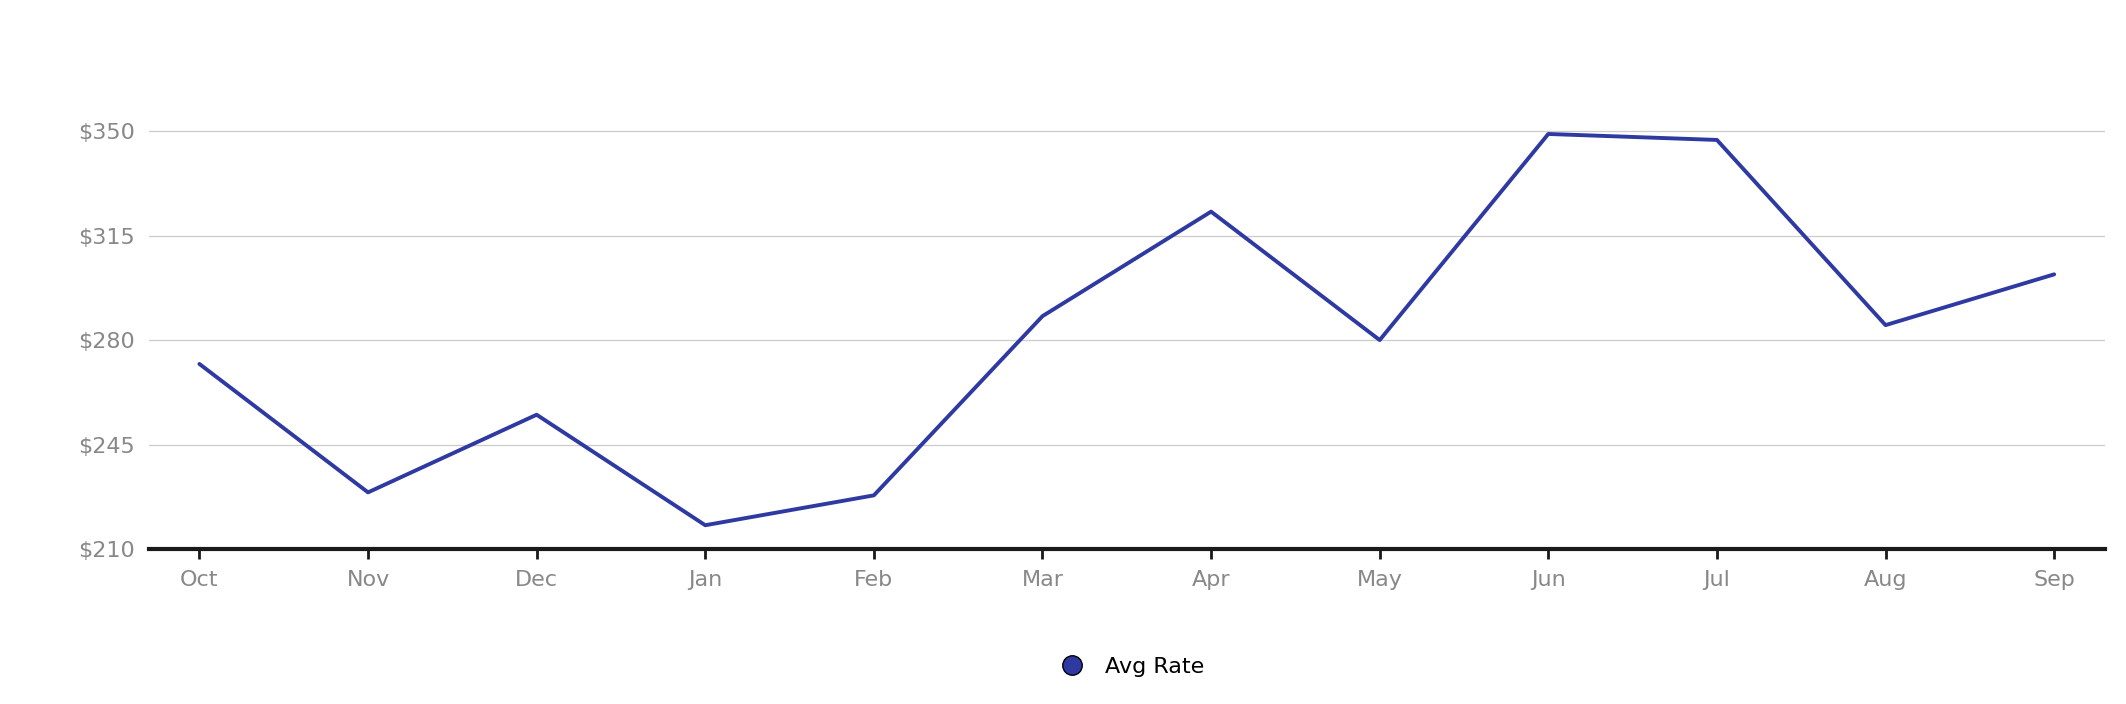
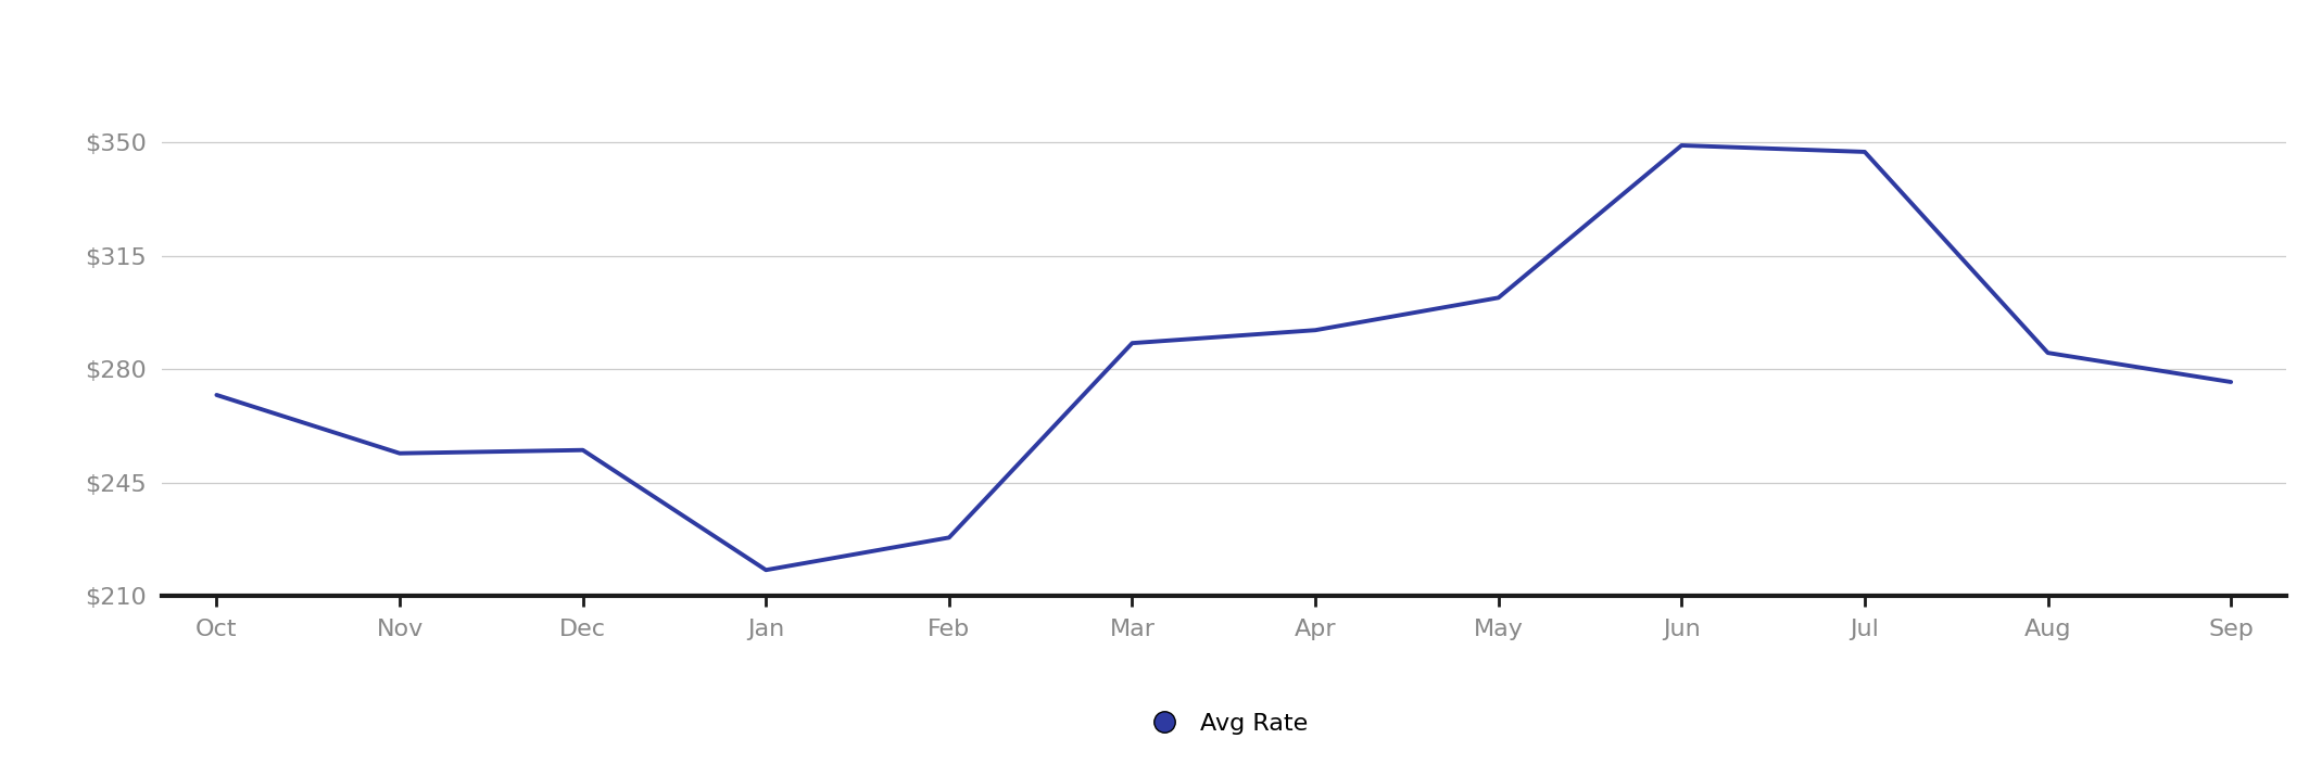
Nov: $229 -> $254
Apr: $323 -> $292
May: $280 -> $302
Sep: $302 -> $276
